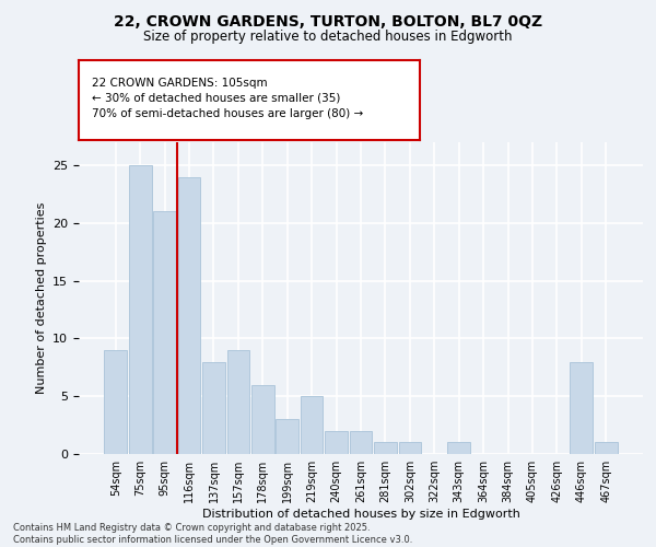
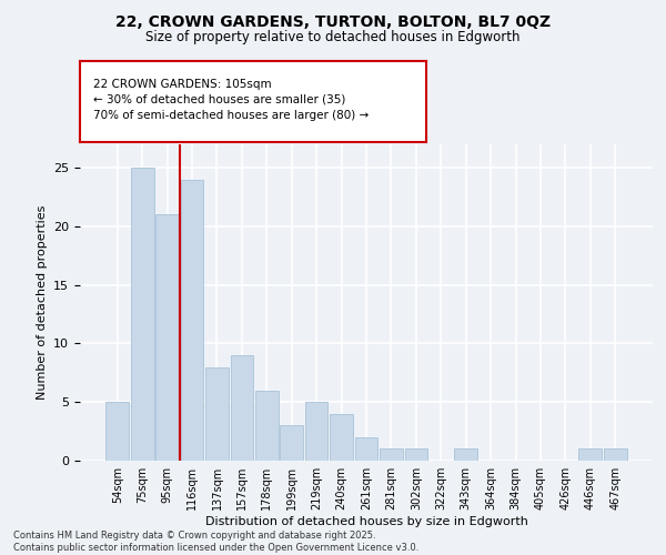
54sqm: 9 -> 5
240sqm: 2 -> 4
446sqm: 8 -> 1
